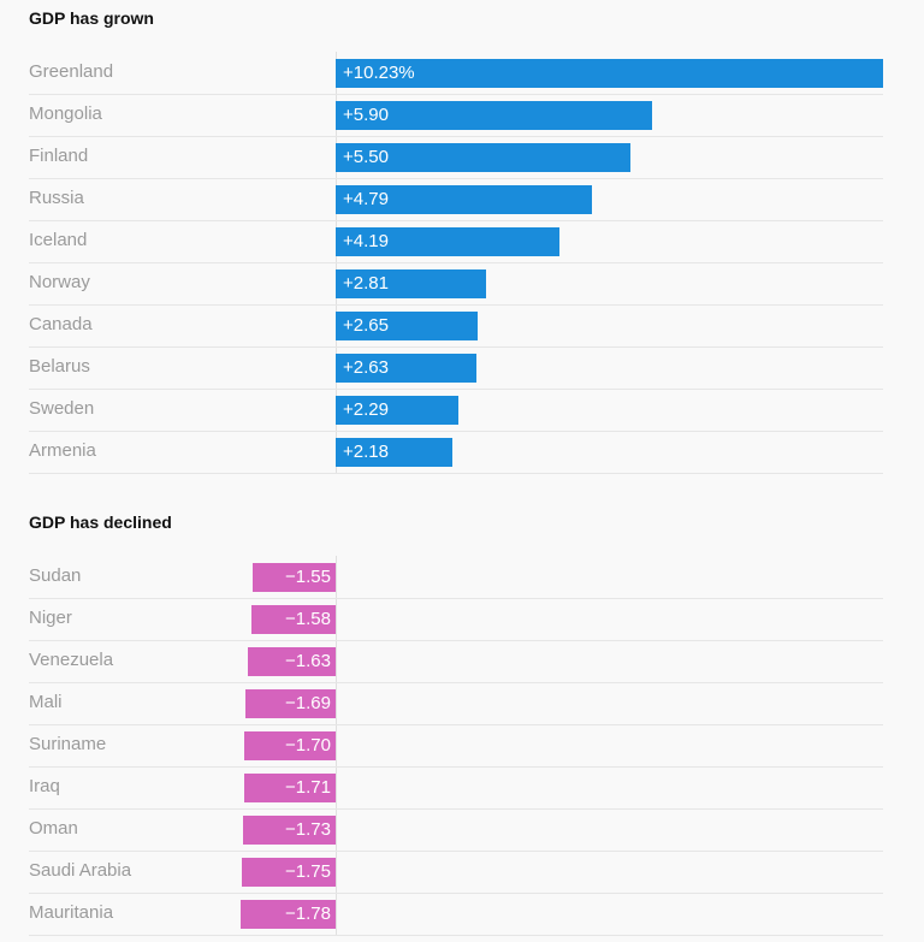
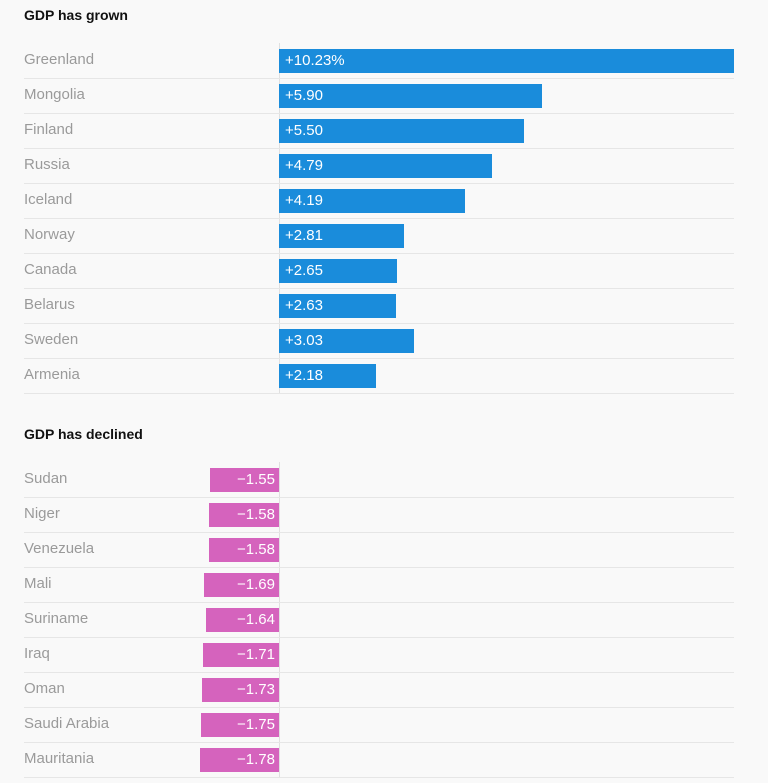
GDP has grown/Sweden: +2.29 -> +3.03
GDP has declined/Venezuela: −1.63 -> −1.58
GDP has declined/Suriname: −1.70 -> −1.64
